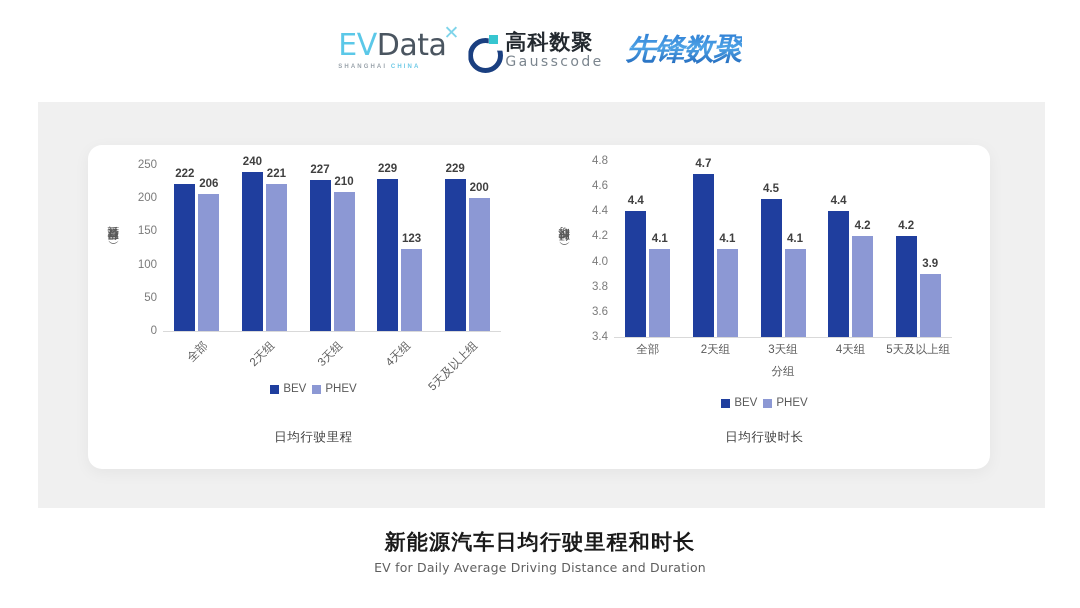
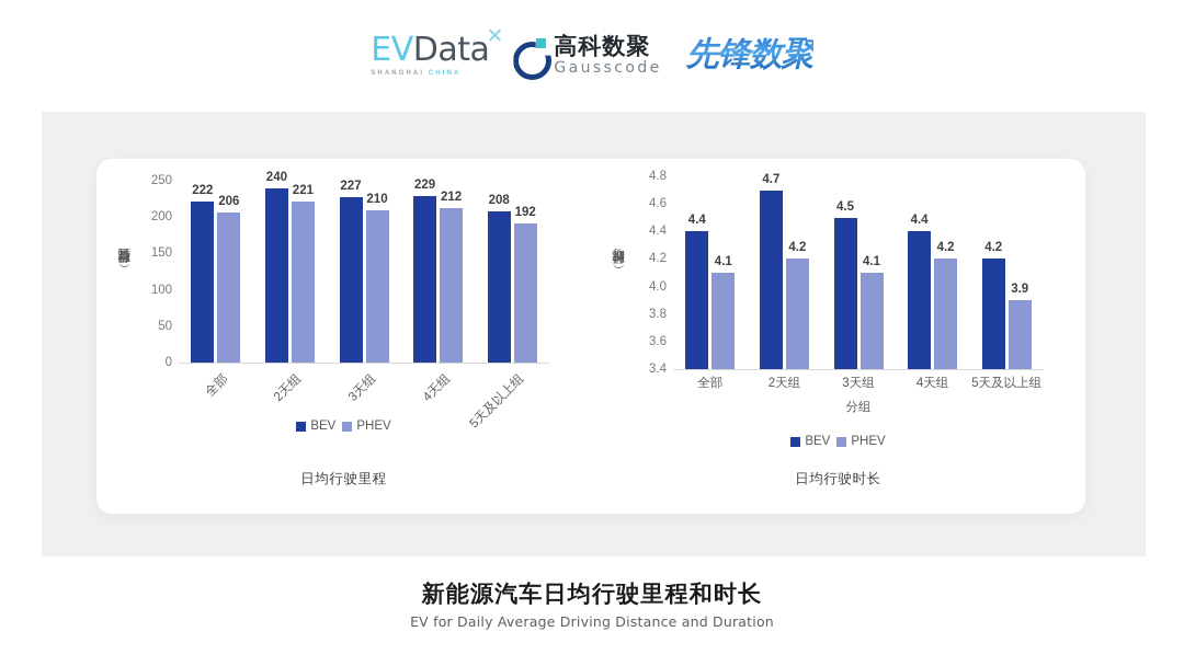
日均行驶里程/PHEV/4天组: 123 -> 212
日均行驶里程/BEV/5天及以上组: 229 -> 208
日均行驶里程/PHEV/5天及以上组: 200 -> 192
日均行驶时长/PHEV/2天组: 4.1 -> 4.2
